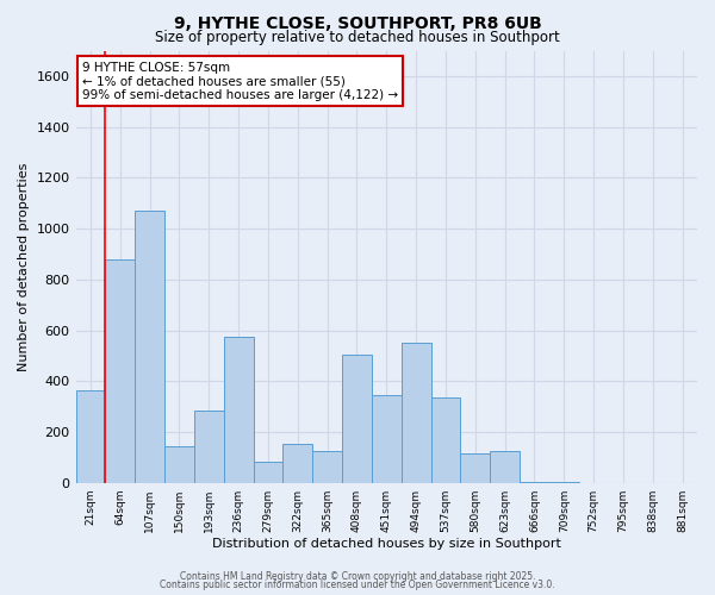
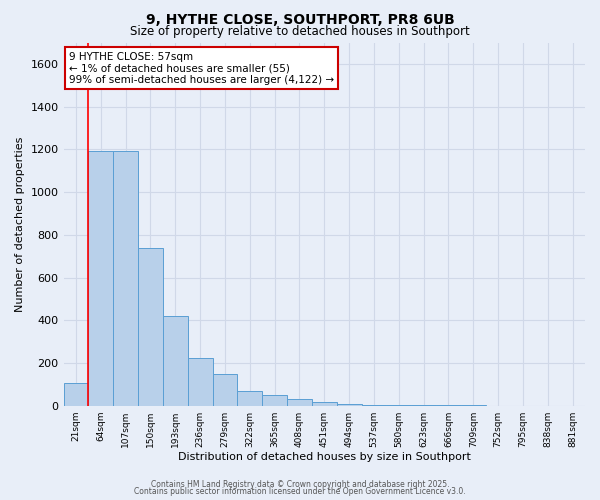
21sqm: 365 -> 105
64sqm: 880 -> 1190
107sqm: 1070 -> 1190
150sqm: 145 -> 740
193sqm: 285 -> 420
236sqm: 575 -> 225
279sqm: 85 -> 150
322sqm: 155 -> 70
365sqm: 125 -> 52
408sqm: 505 -> 30
451sqm: 345 -> 18
494sqm: 550 -> 10
537sqm: 335 -> 5
580sqm: 115 -> 3
623sqm: 125 -> 2
